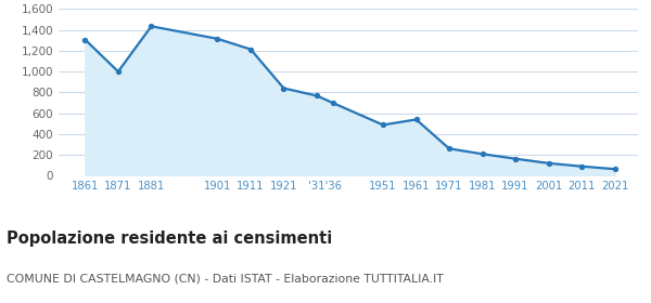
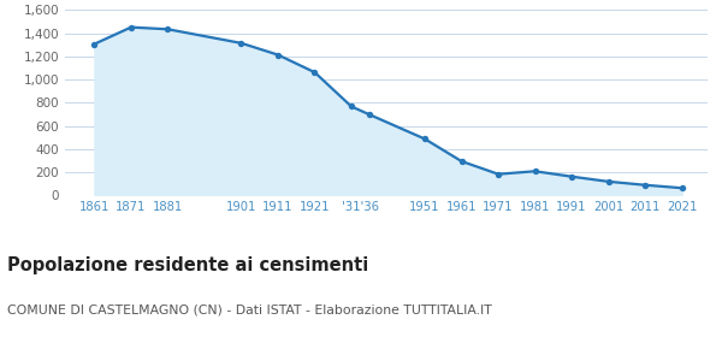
1871: 1,000 -> 1,450
1921: 840 -> 1,060
1961: 540 -> 300
1971: 260 -> 180
